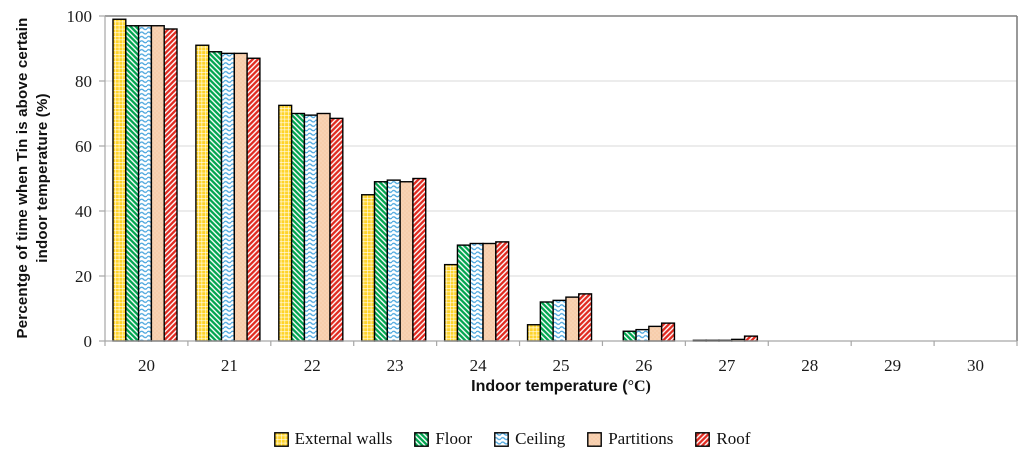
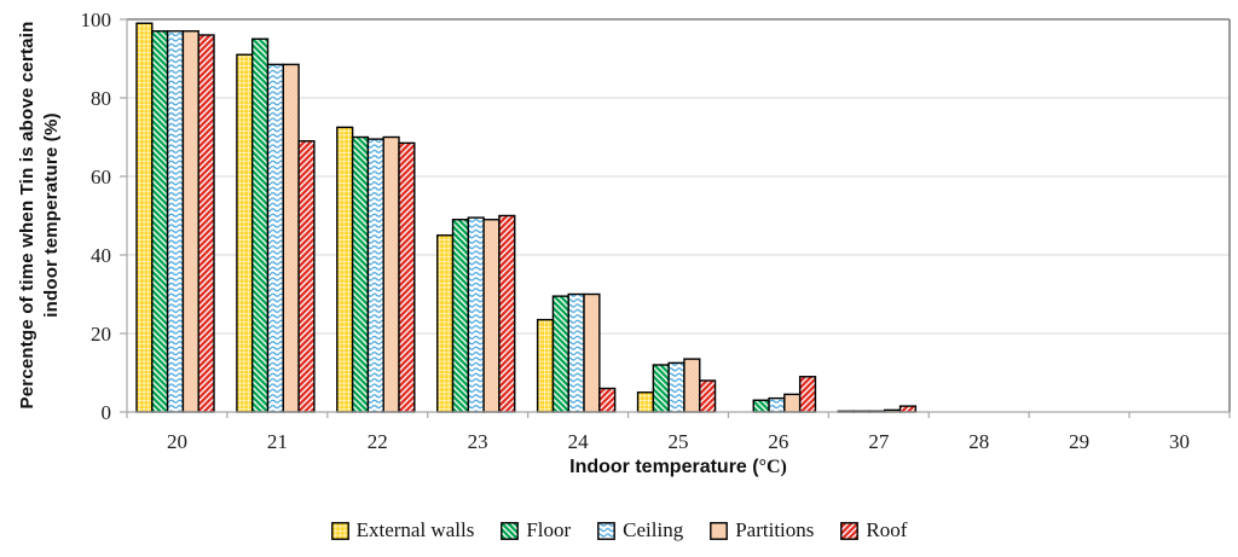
Floor/21: 89 -> 95
Roof/21: 87 -> 69
Roof/24: 30 -> 6
Roof/25: 14 -> 8
Roof/26: 6 -> 9
